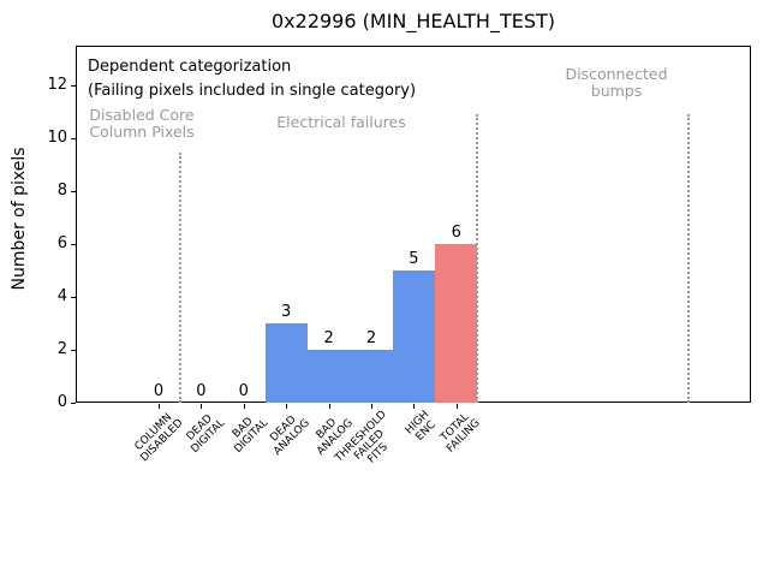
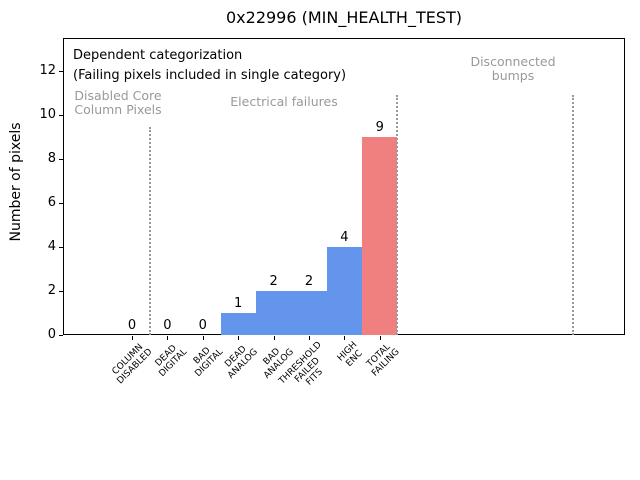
DEAD ANALOG: 3 -> 1
HIGH ENC: 5 -> 4
TOTAL FAILING: 6 -> 9
